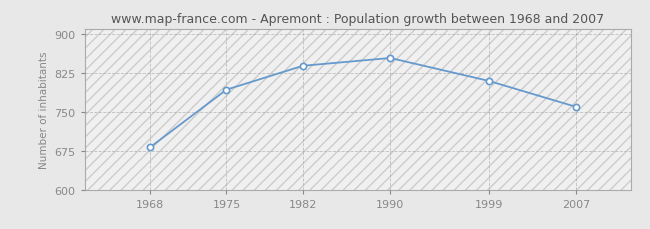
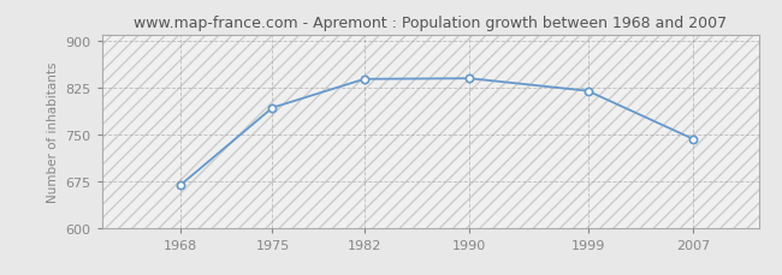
1968: 682 -> 669
1990: 854 -> 840
1999: 810 -> 820
2007: 760 -> 743
